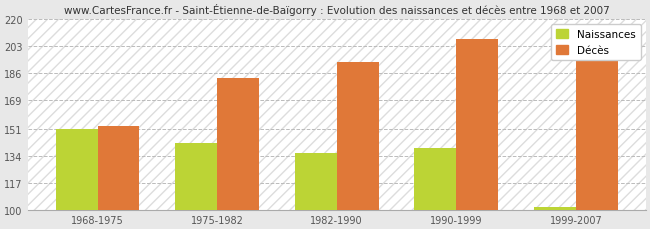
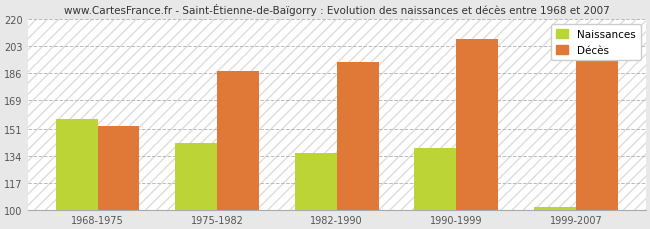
Naissances/1968-1975: 151 -> 157
Décès/1975-1982: 183 -> 187
